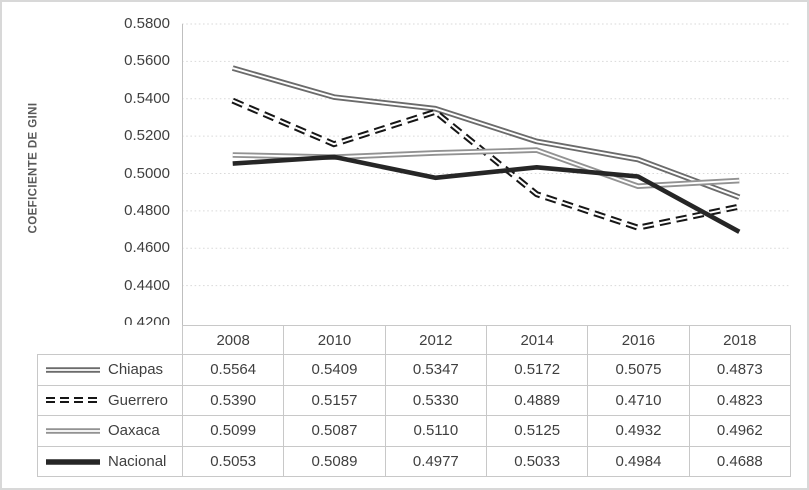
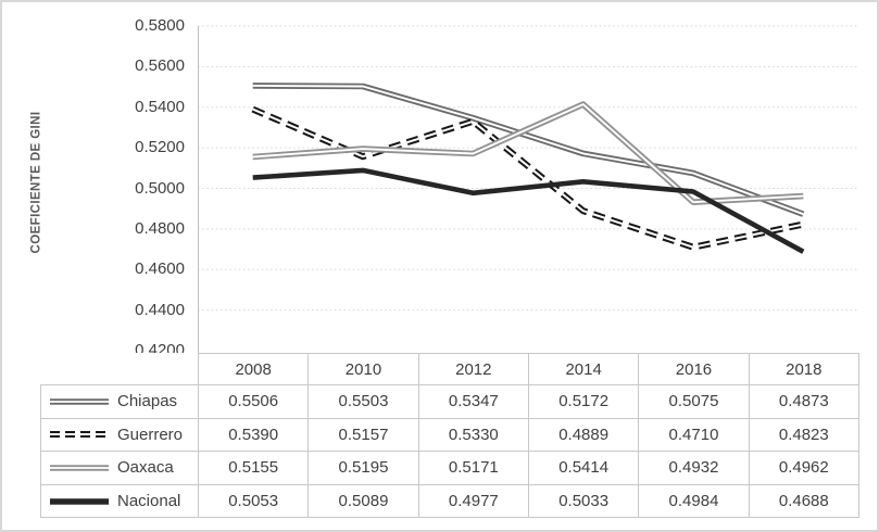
Chiapas/2008: 0.5564 -> 0.5506
Oaxaca/2008: 0.5099 -> 0.5155
Chiapas/2010: 0.5409 -> 0.5503
Oaxaca/2010: 0.5087 -> 0.5195
Oaxaca/2012: 0.5110 -> 0.5171
Oaxaca/2014: 0.5125 -> 0.5414
